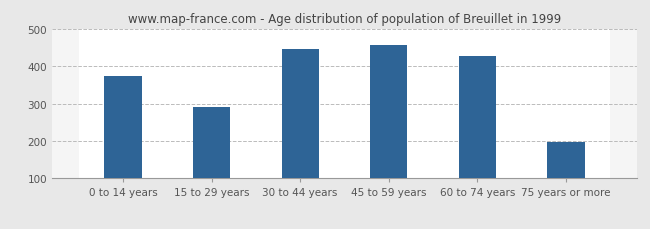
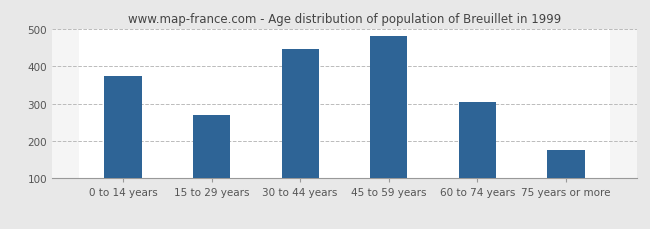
15 to 29 years: 292 -> 270
45 to 59 years: 457 -> 480
60 to 74 years: 427 -> 305
75 years or more: 197 -> 175
